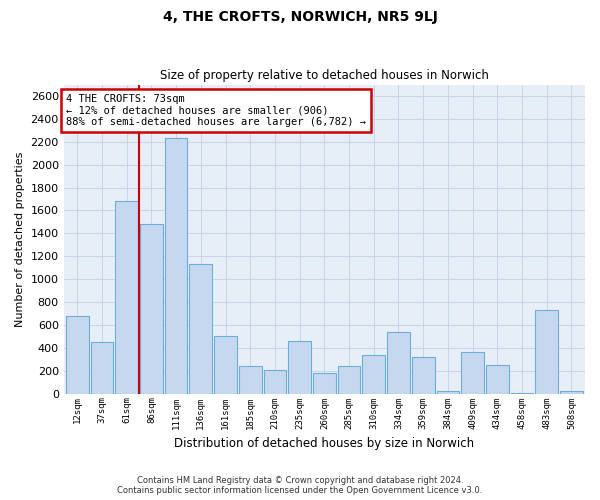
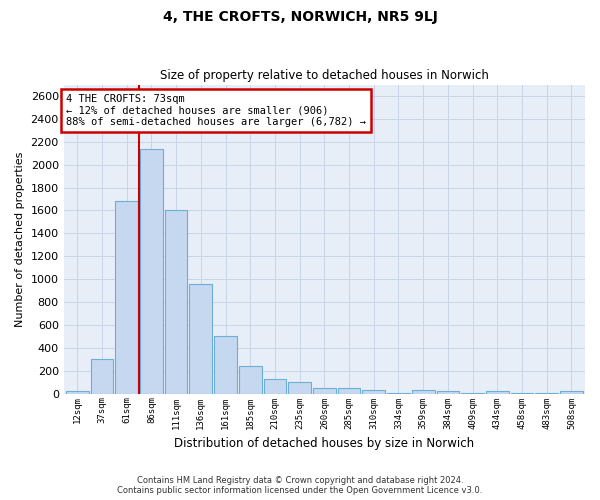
12sqm: 680 -> 20
37sqm: 450 -> 300
86sqm: 1480 -> 2140
111sqm: 2230 -> 1600
136sqm: 1130 -> 960
210sqm: 210 -> 120
235sqm: 460 -> 100
260sqm: 180 -> 50
285sqm: 240 -> 50
310sqm: 340 -> 40
334sqm: 540 -> 0
359sqm: 320 -> 40
409sqm: 360 -> 0
434sqm: 250 -> 20
483sqm: 730 -> 0
